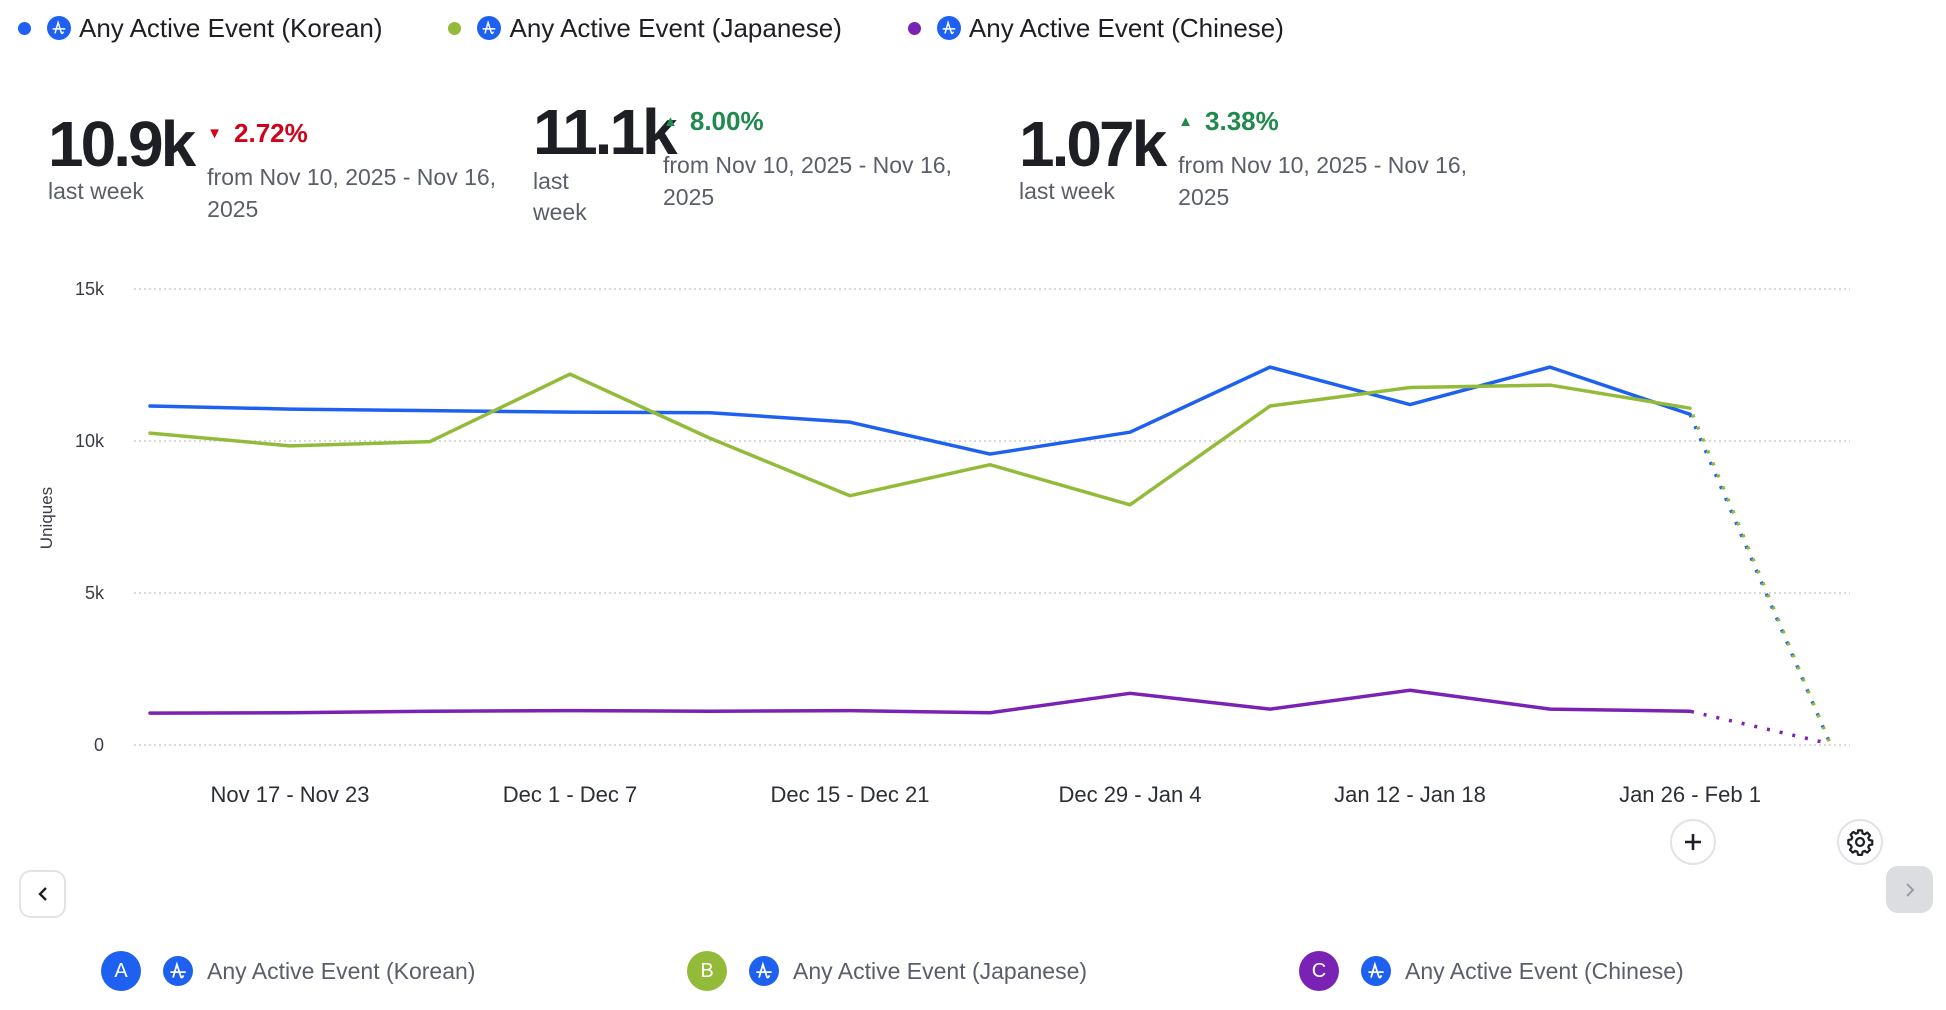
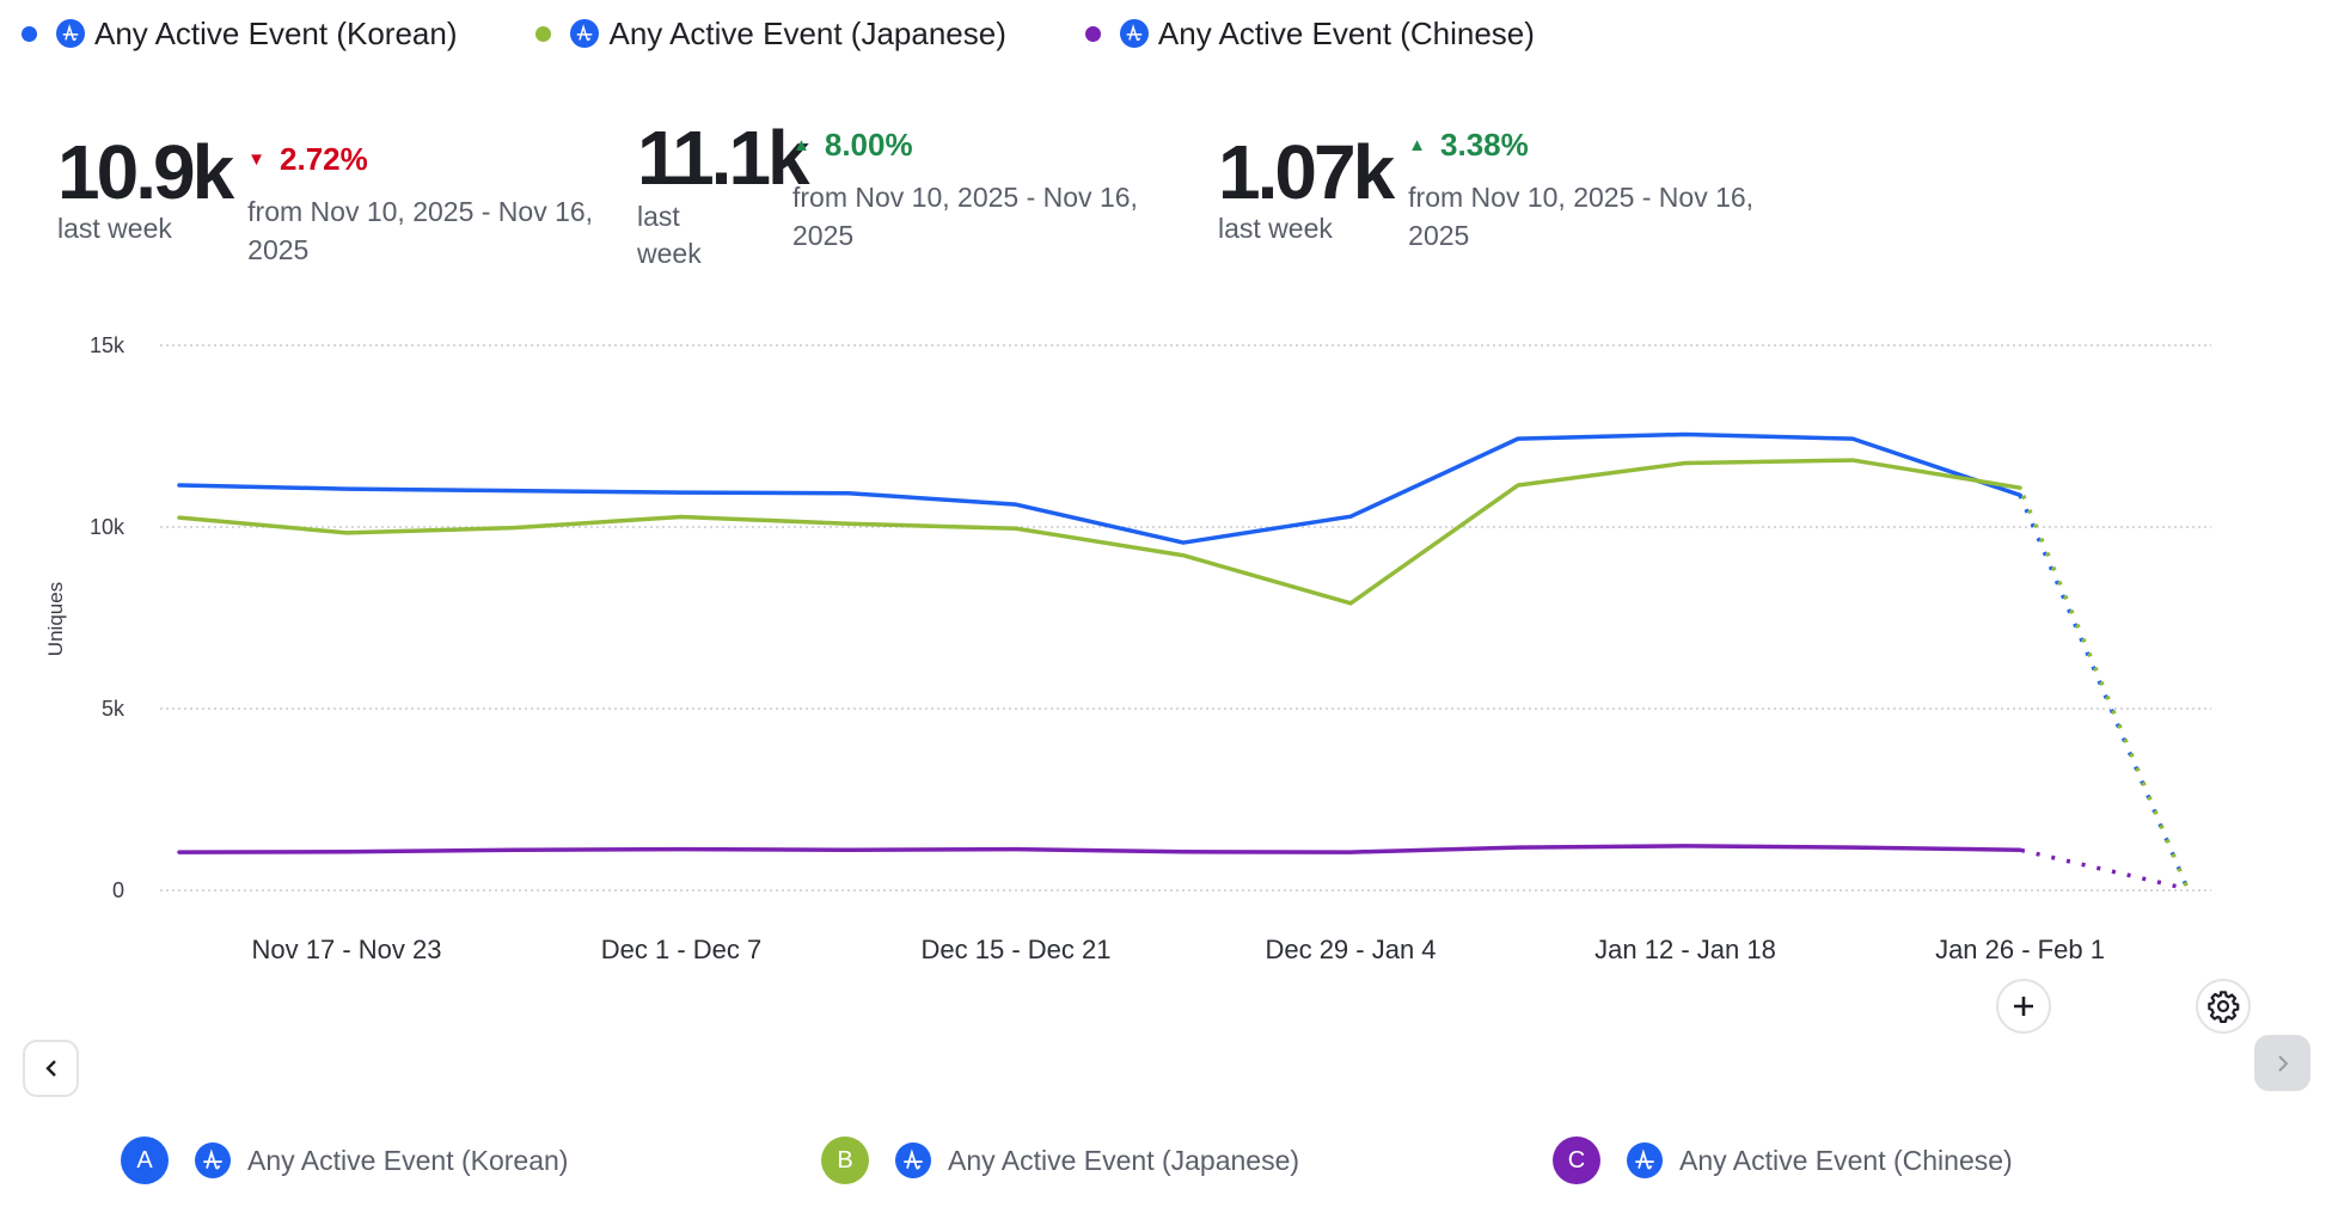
Any Active Event (Japanese)/Dec 1 - Dec 7: 12.2k -> 10.3k
Any Active Event (Japanese)/Dec 15 - Dec 21: 8.2k -> 10.0k
Any Active Event (Chinese)/Dec 29 - Jan 4: 1.7k -> 1.0k
Any Active Event (Korean)/Jan 12 - Jan 18: 11.2k -> 12.6k
Any Active Event (Chinese)/Jan 12 - Jan 18: 1.8k -> 1.2k
